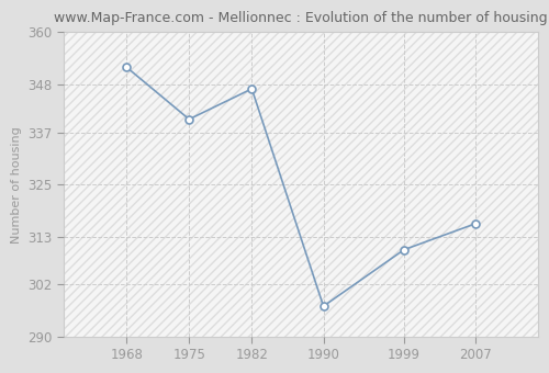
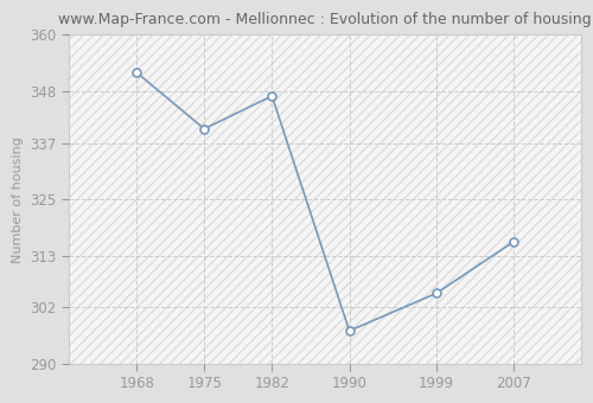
1999: 310 -> 305
